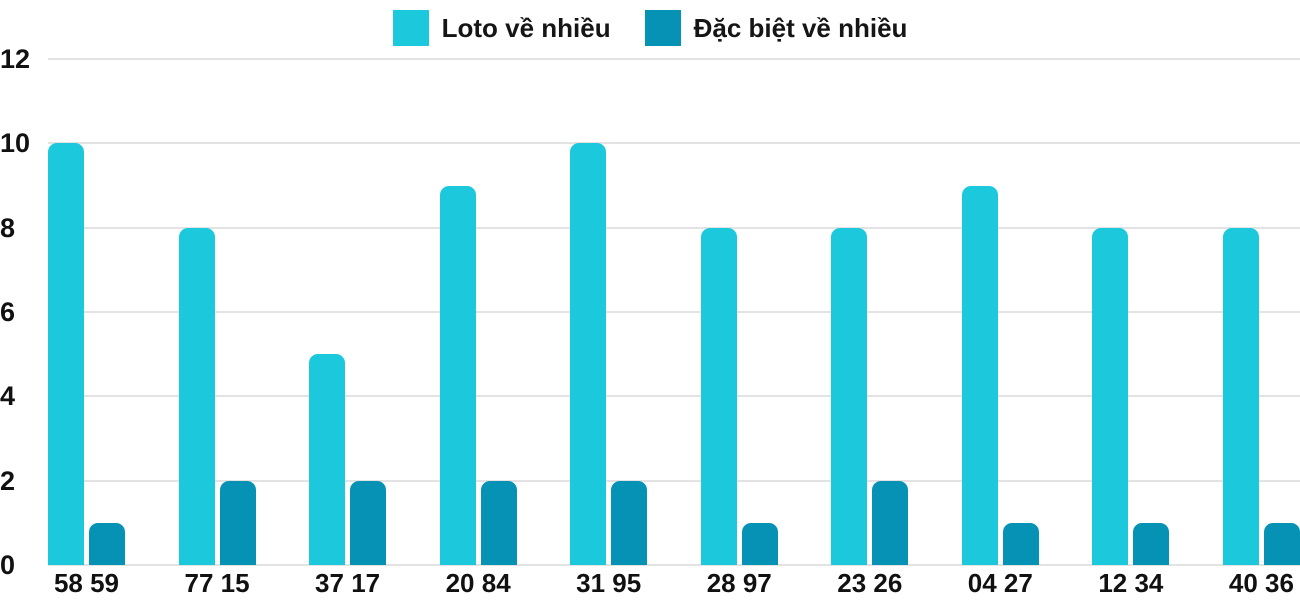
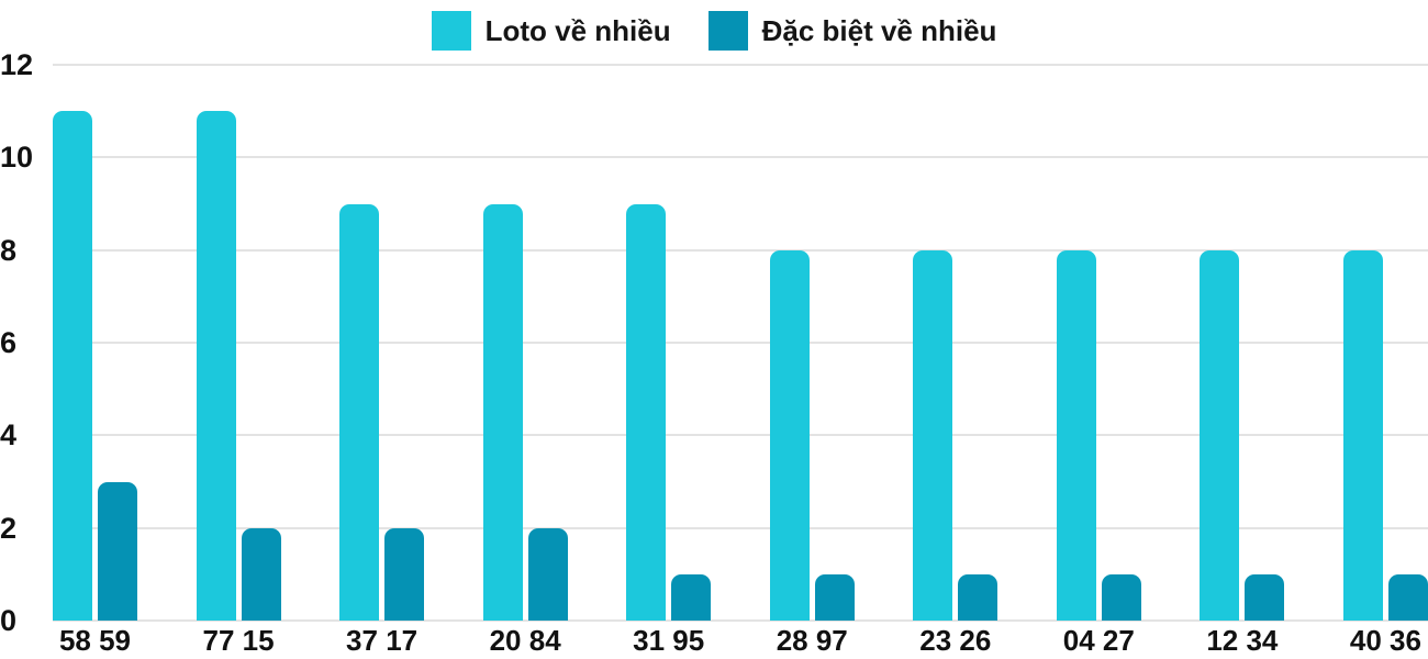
Loto về nhiều/58 59: 10 -> 11
Đặc biệt về nhiều/58 59: 1 -> 3
Loto về nhiều/77 15: 8 -> 11
Loto về nhiều/37 17: 5 -> 9
Loto về nhiều/31 95: 10 -> 9
Đặc biệt về nhiều/31 95: 2 -> 1
Đặc biệt về nhiều/23 26: 2 -> 1
Loto về nhiều/04 27: 9 -> 8
